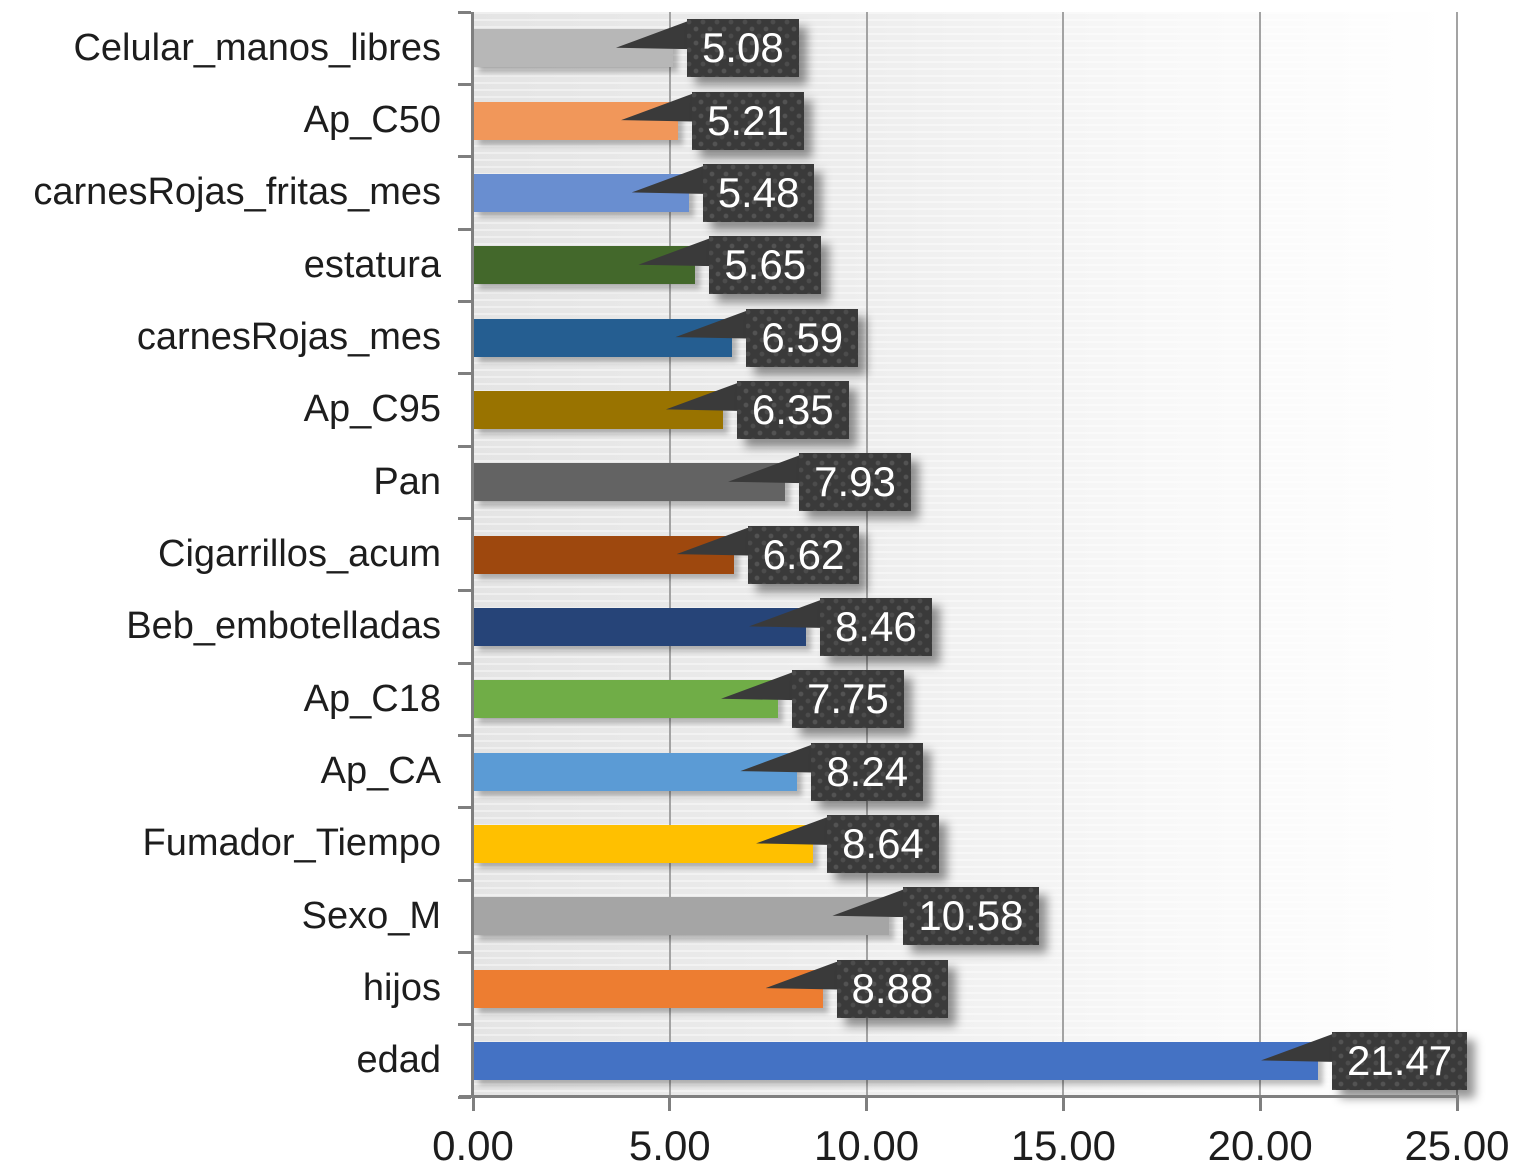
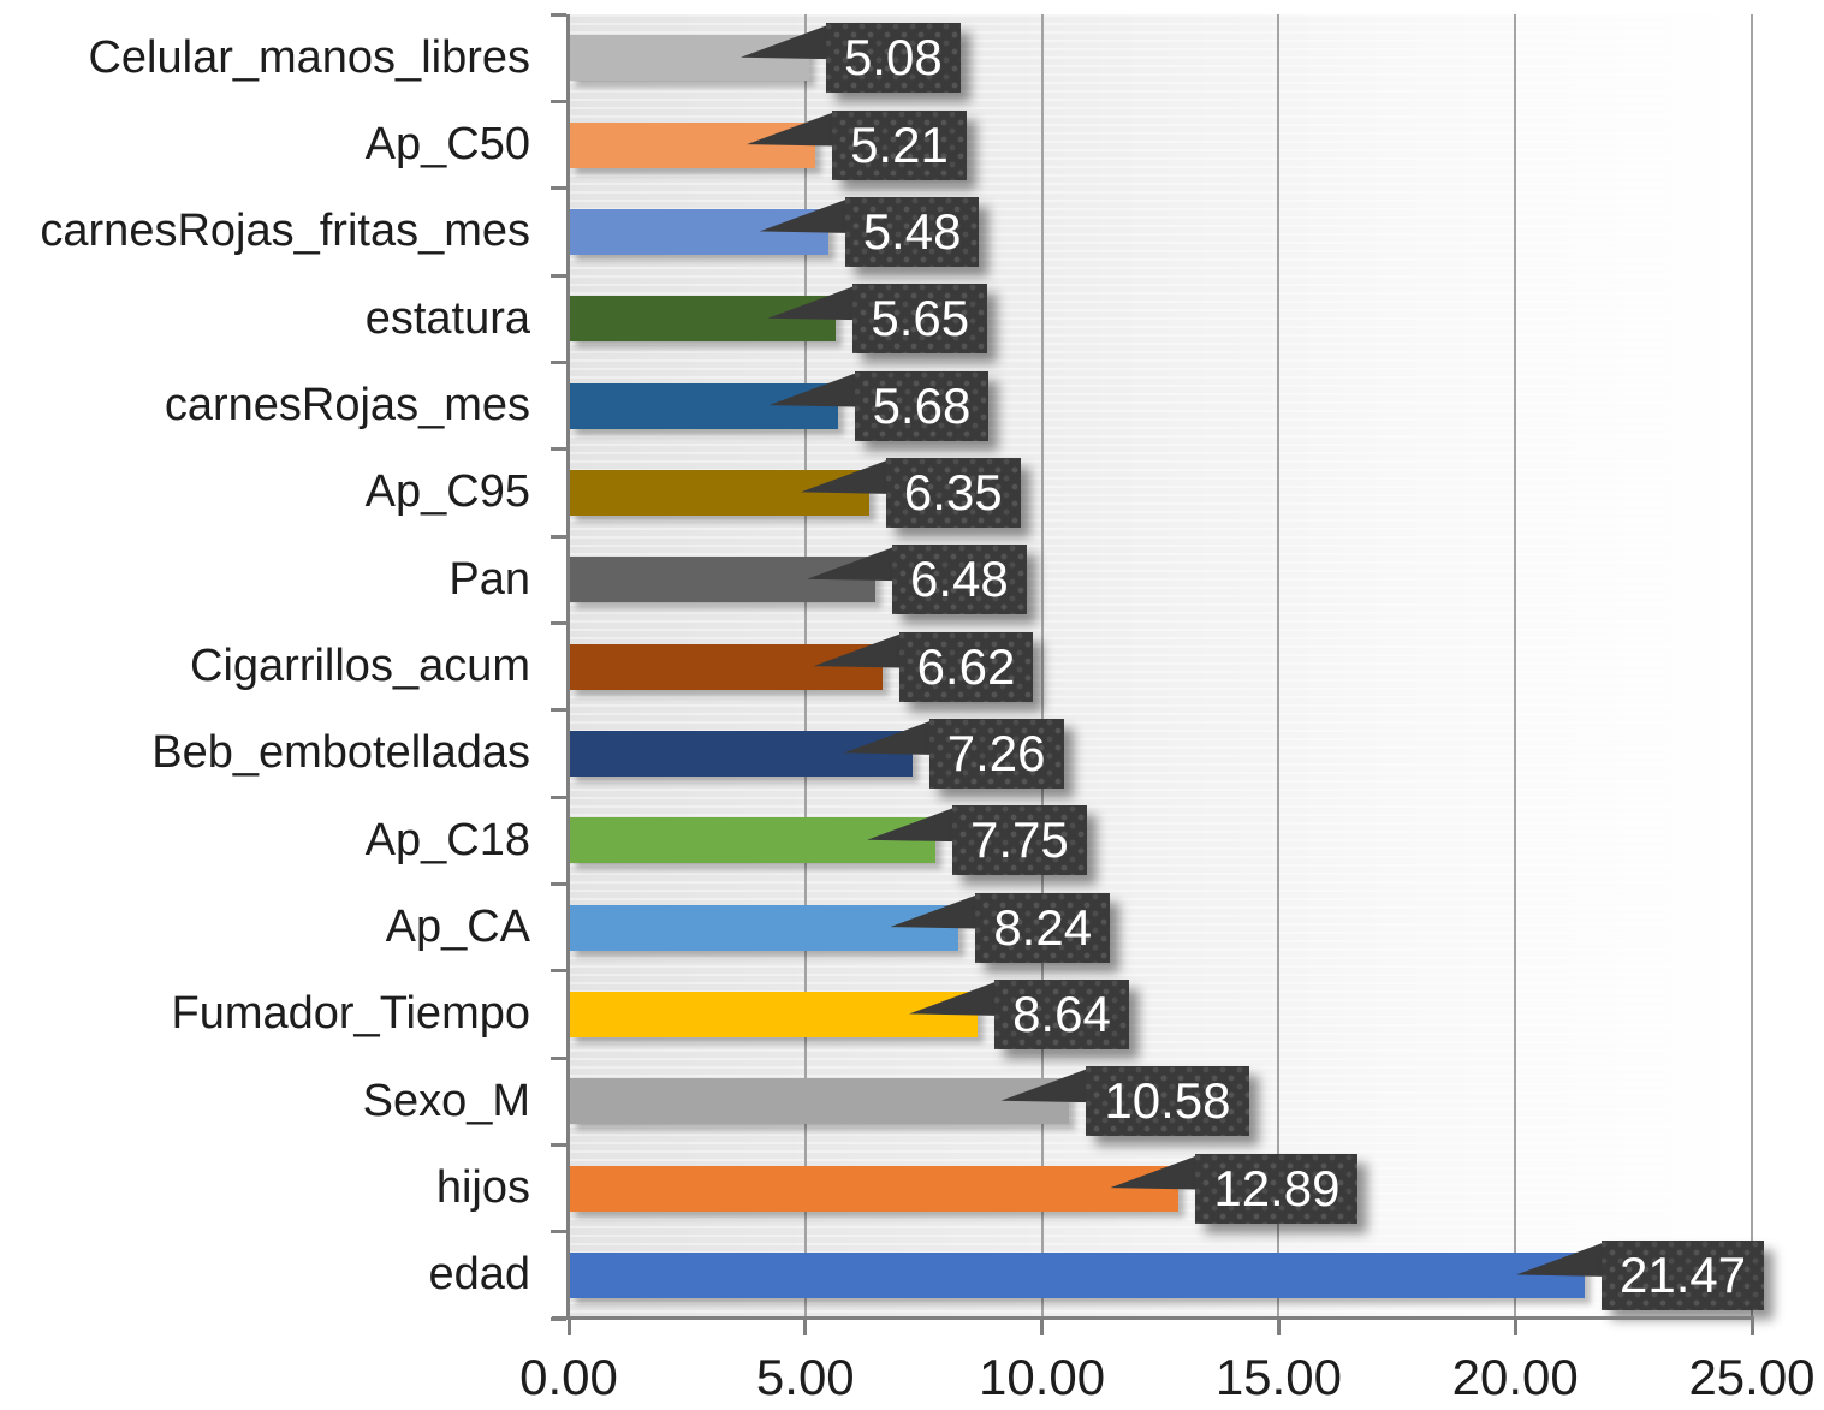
carnesRojas_mes: 6.59 -> 5.68
Pan: 7.93 -> 6.48
Beb_embotelladas: 8.46 -> 7.26
hijos: 8.88 -> 12.89
